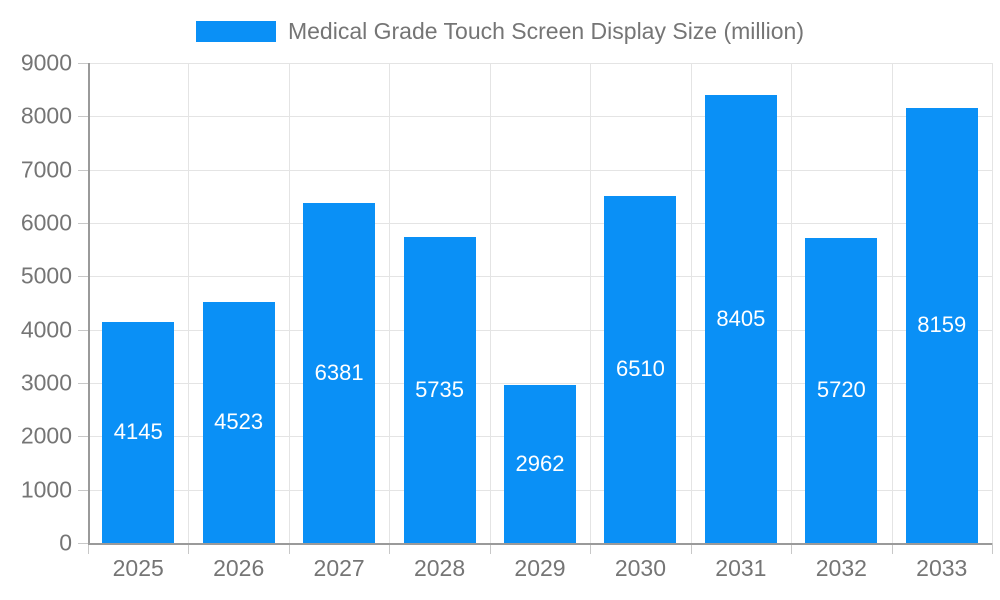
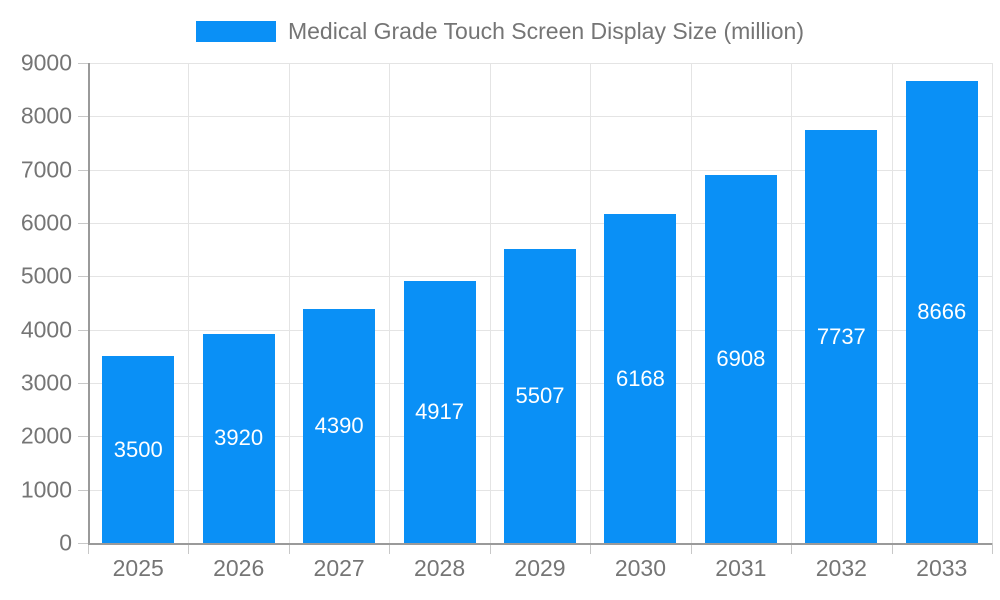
2025: 4145 -> 3500
2026: 4523 -> 3920
2027: 6381 -> 4390
2028: 5735 -> 4917
2029: 2962 -> 5507
2030: 6510 -> 6168
2031: 8405 -> 6908
2032: 5720 -> 7737
2033: 8159 -> 8666
